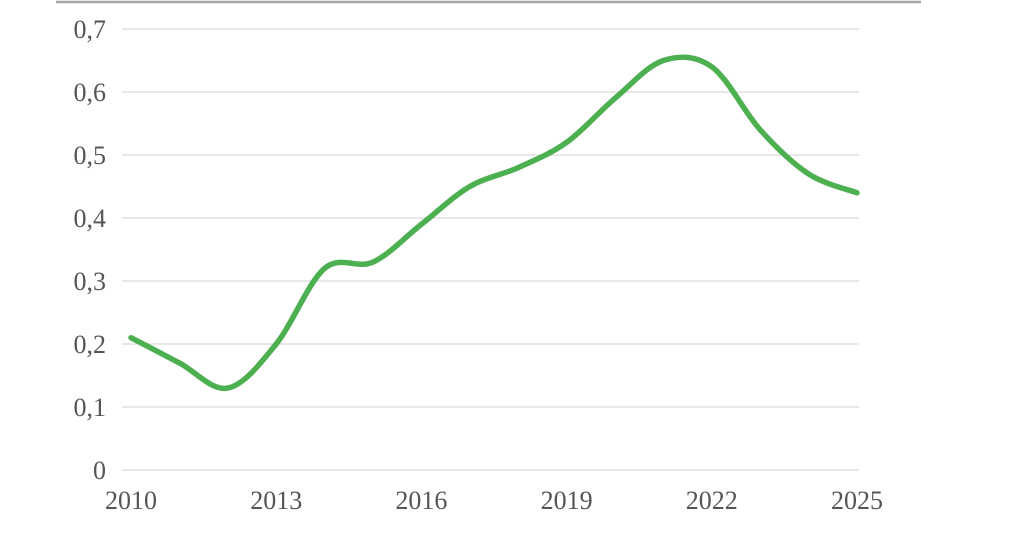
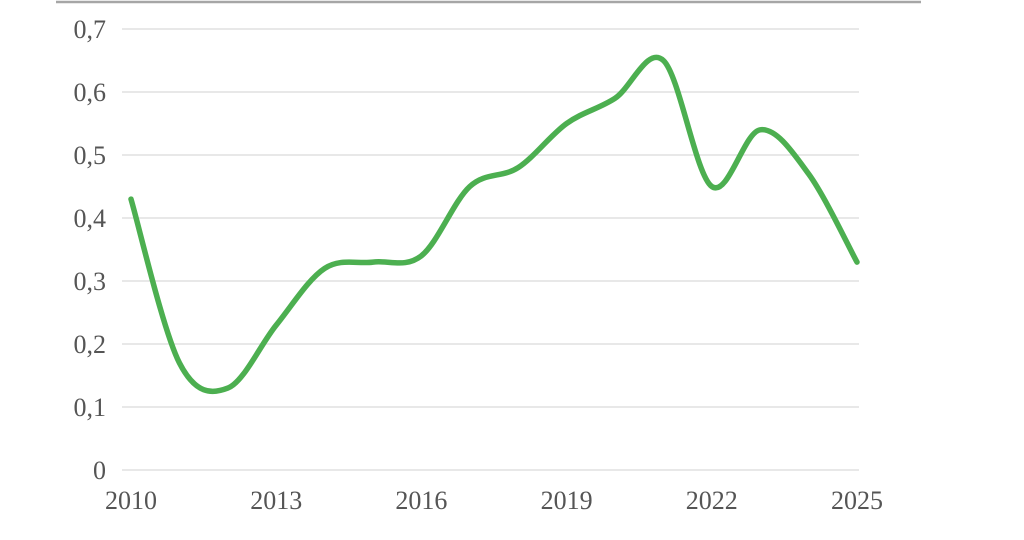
2010: 0,21 -> 0,43
2013: 0,20 -> 0,23
2016: 0,39 -> 0,34
2019: 0,52 -> 0,55
2022: 0,64 -> 0,45
2025: 0,44 -> 0,33
